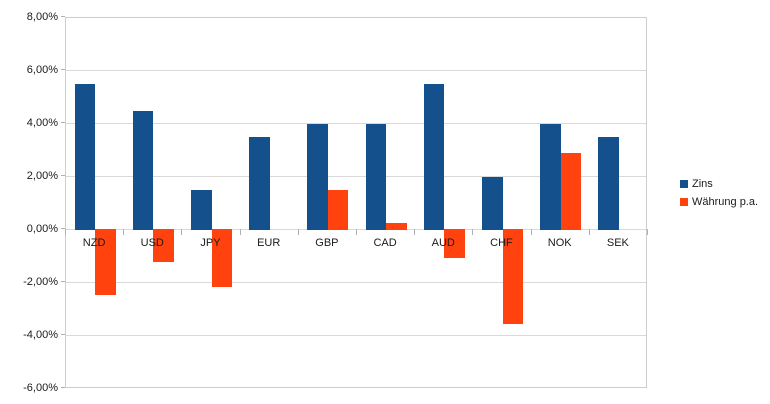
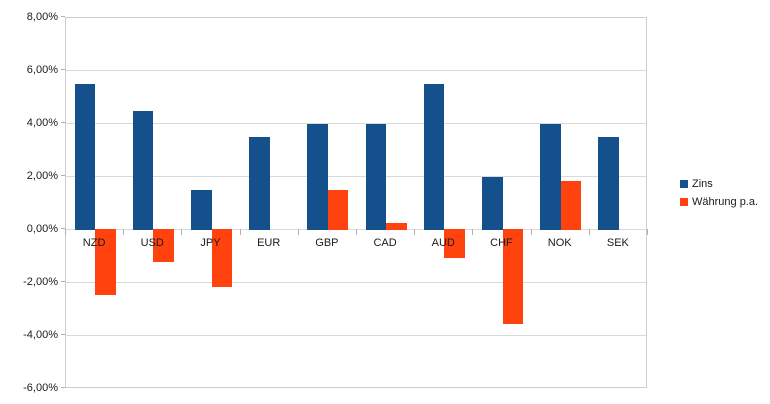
Währung p.a./NOK: 2,9% -> 1,9%
